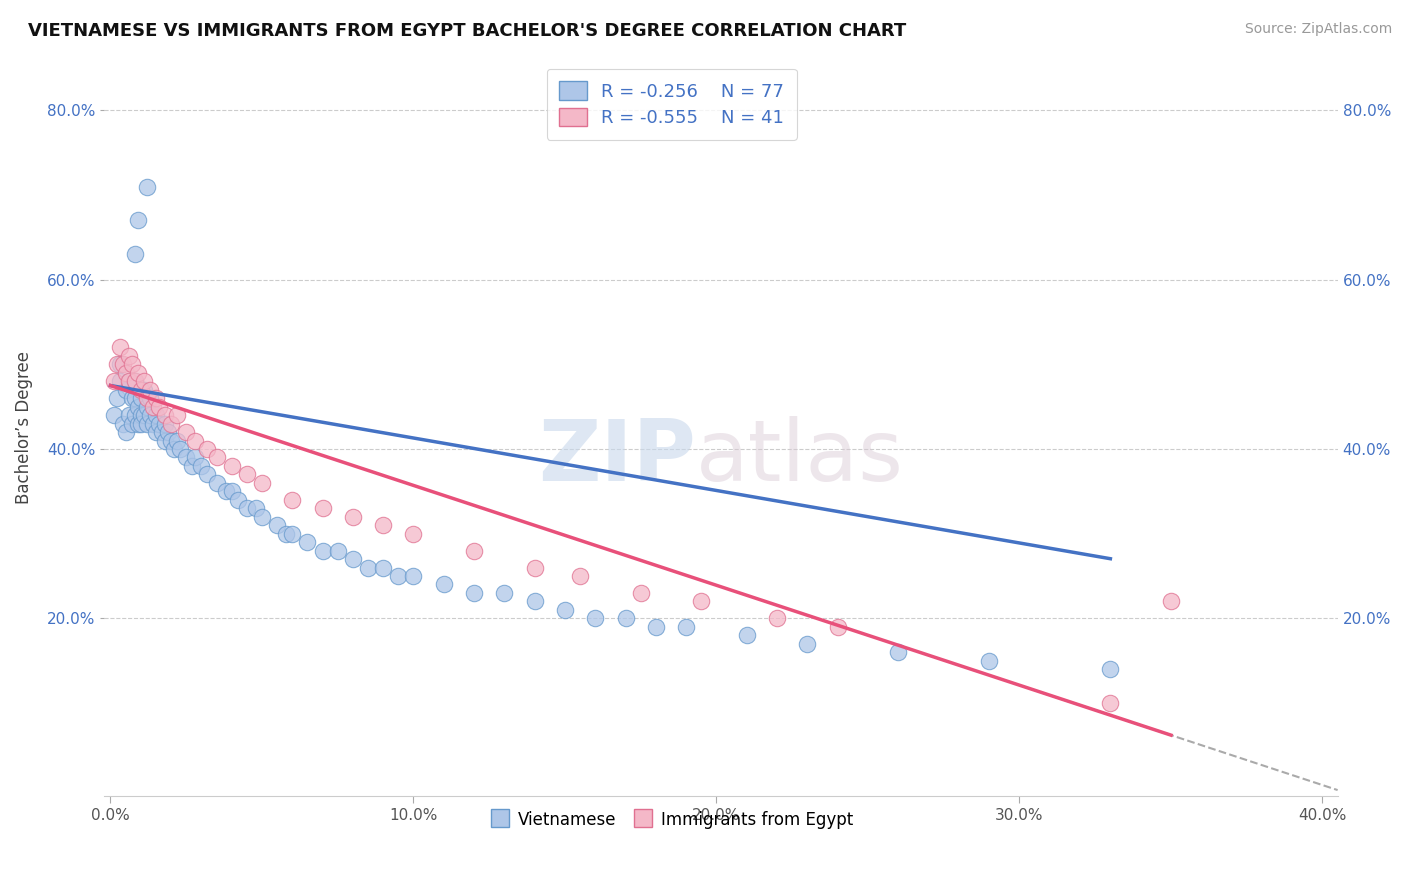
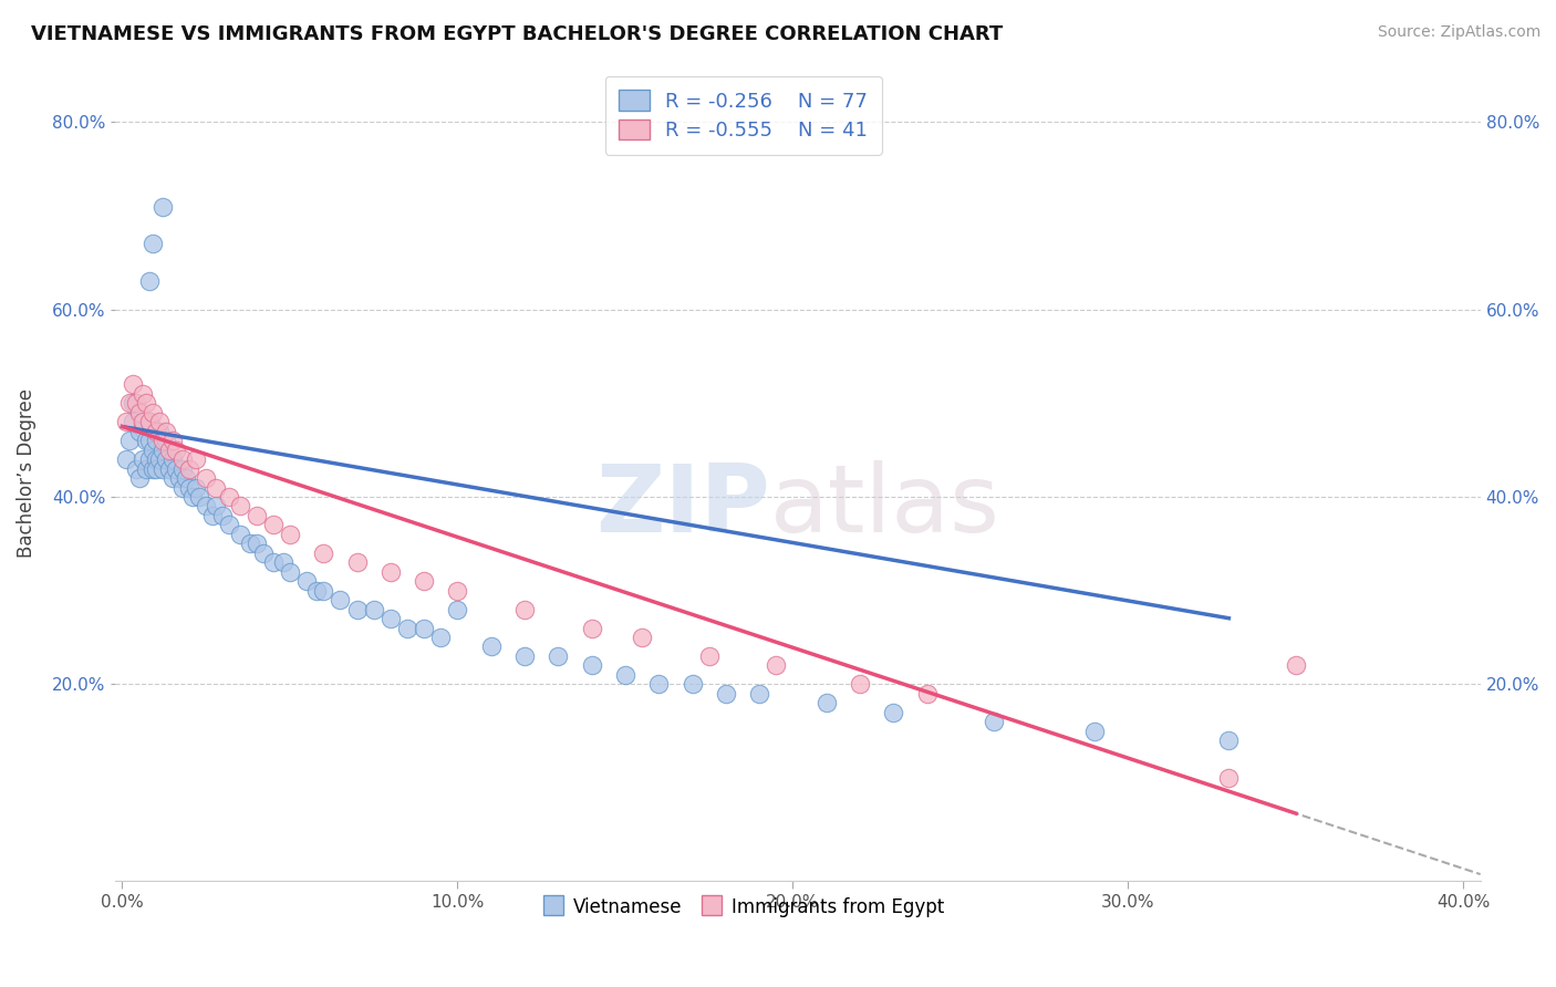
Vietnamese/10.0%: 25% -> 28%
